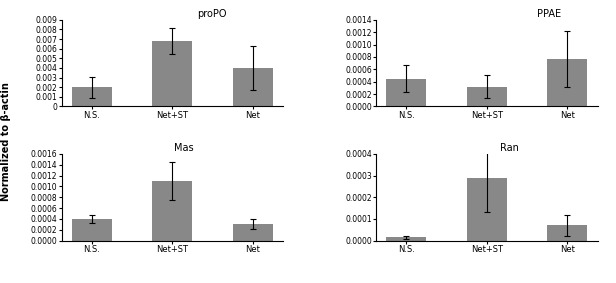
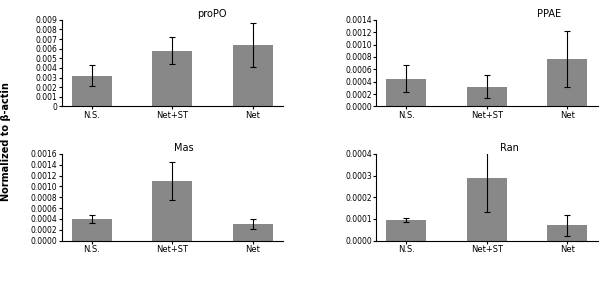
proPO/N.S.: 0.0020 -> 0.0032
proPO/Net+ST: 0.0068 -> 0.0058
proPO/Net: 0.0040 -> 0.0064
Ran/N.S.: 0.000015 -> 0.000095
